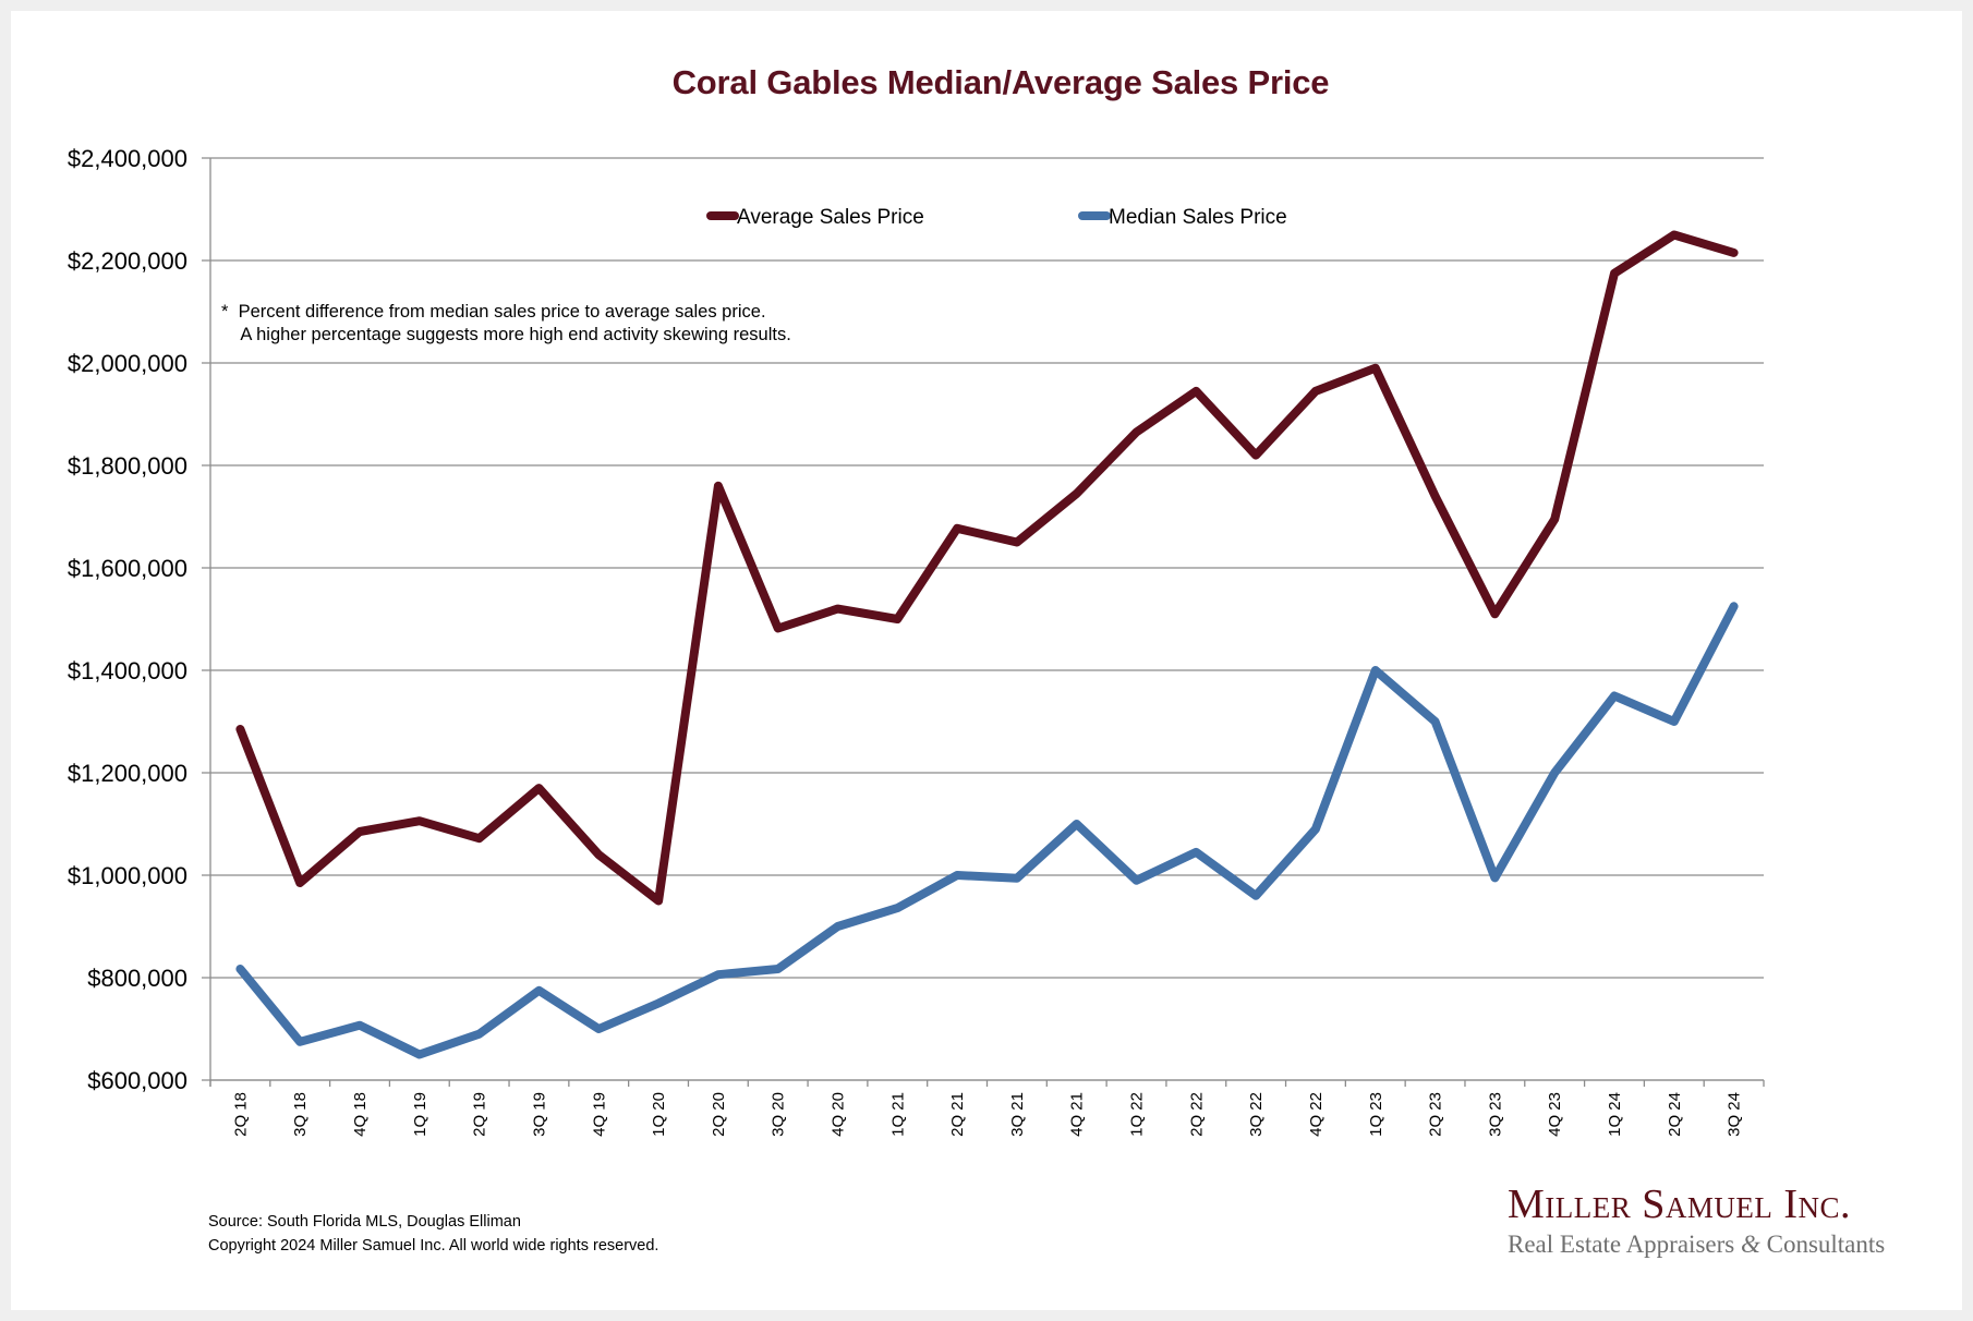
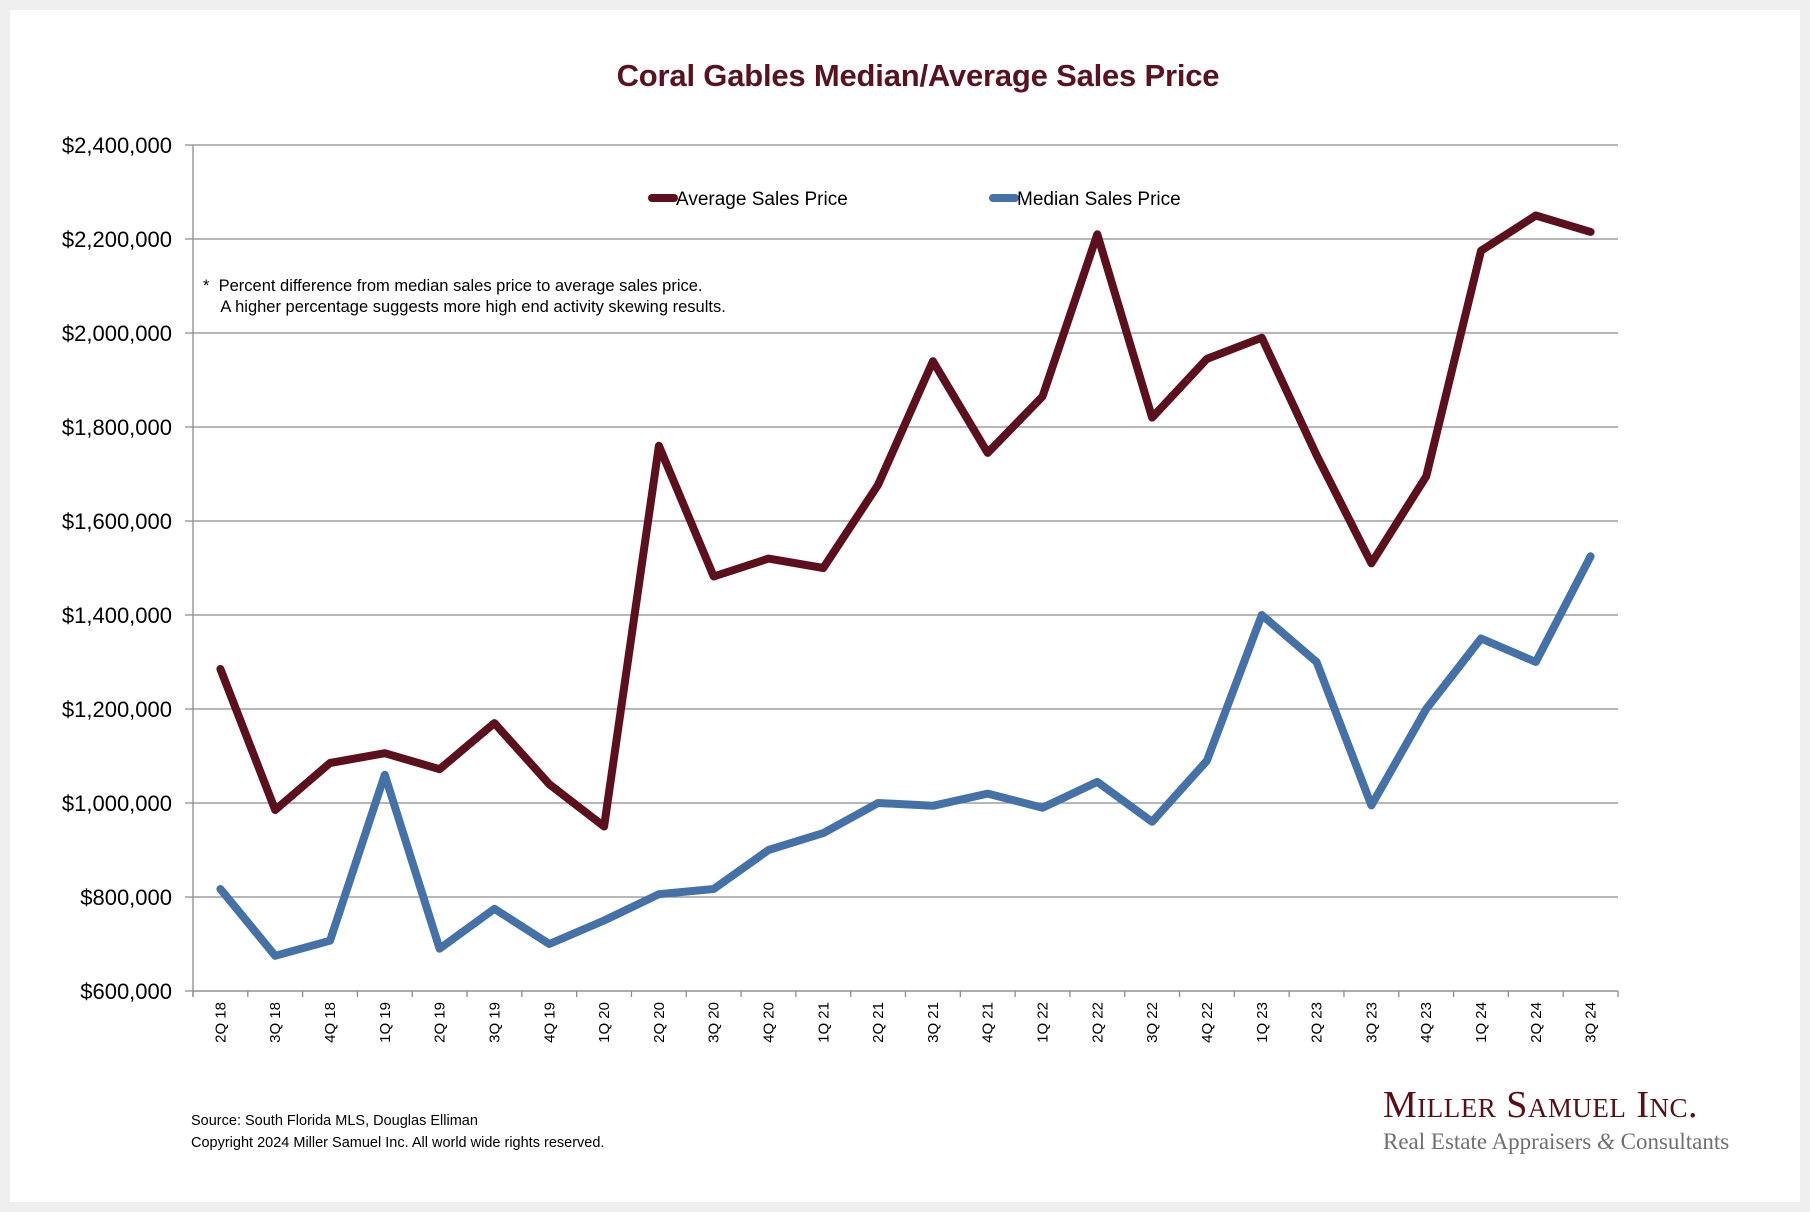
Median Sales Price/1Q 19: $650000 -> $1060000
Average Sales Price/3Q 21: $1650000 -> $1940000
Median Sales Price/4Q 21: $1100000 -> $1020000
Average Sales Price/2Q 22: $1940000 -> $2210000
